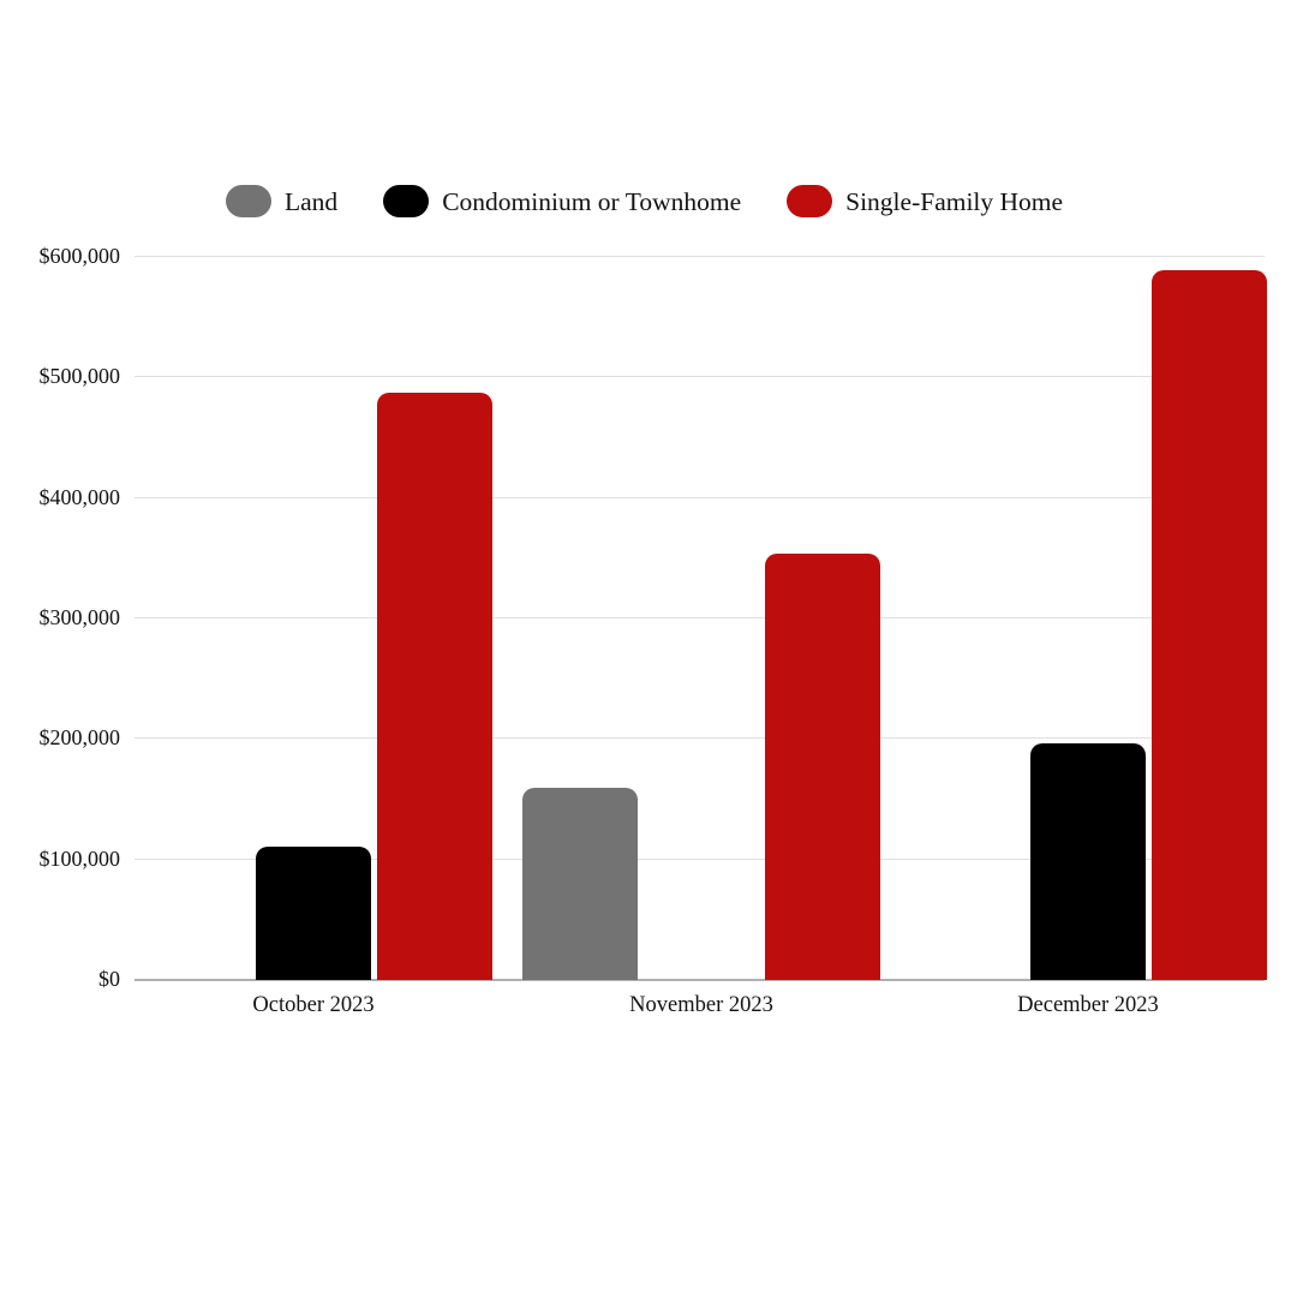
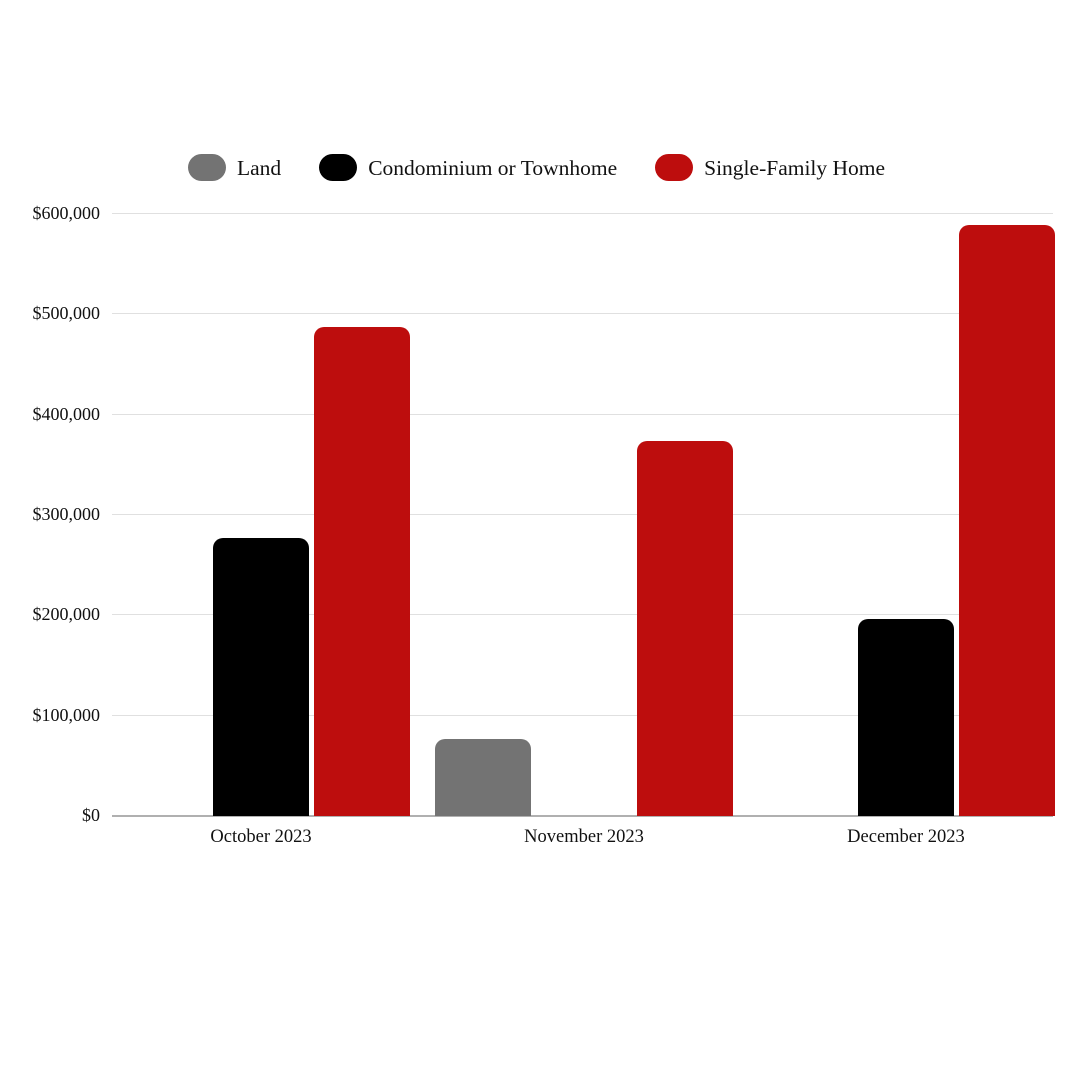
Condominium or Townhome/October 2023: $111000 -> $277000
Land/November 2023: $159000 -> $77000
Single-Family Home/November 2023: $354000 -> $374000
